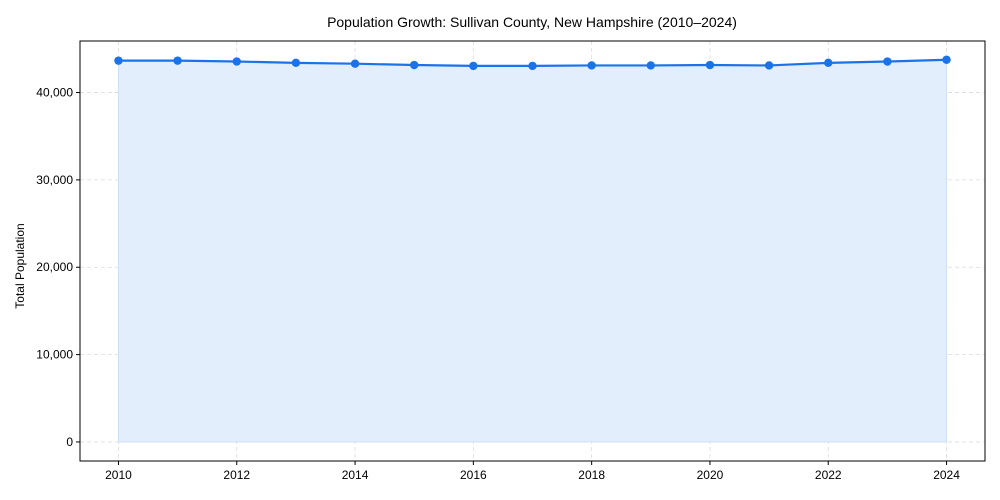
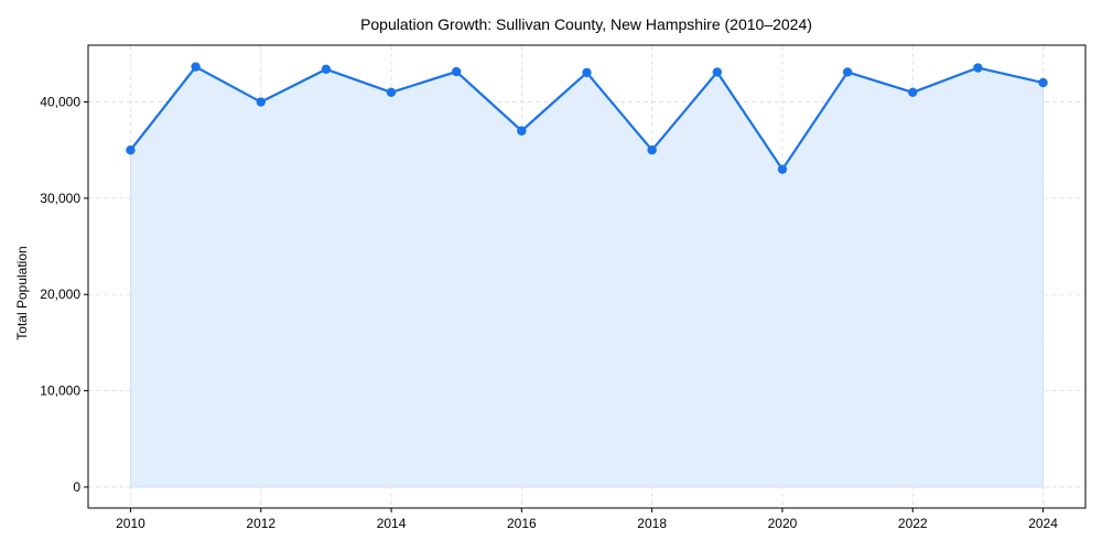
2010: 44000 -> 35000
2012: 44000 -> 40000
2014: 43000 -> 41000
2016: 43000 -> 37000
2018: 43000 -> 35000
2020: 43000 -> 33000
2022: 43000 -> 41000
2024: 44000 -> 42000
